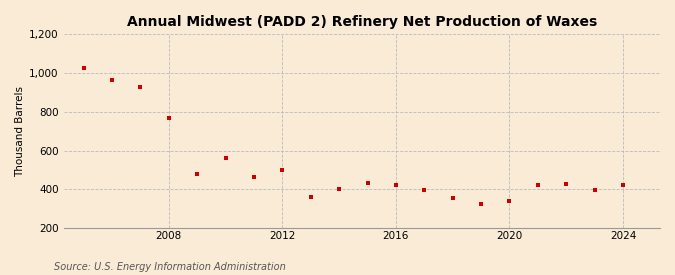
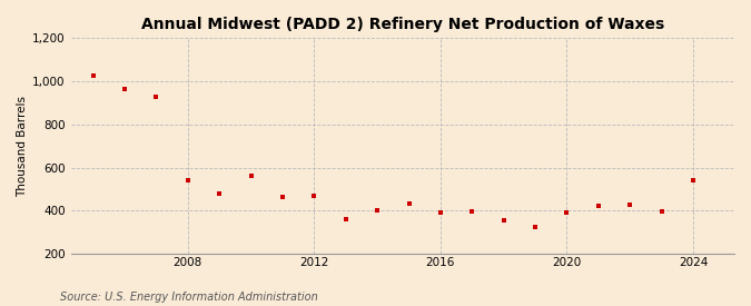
2008: 770 -> 540
2012: 500 -> 470
2016: 420 -> 390
2020: 340 -> 390
2024: 420 -> 540
